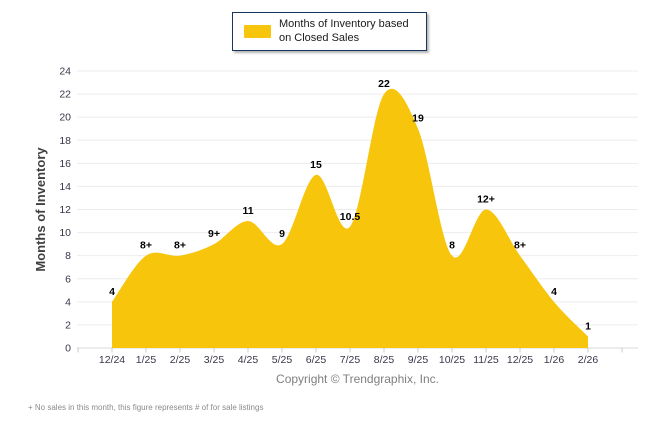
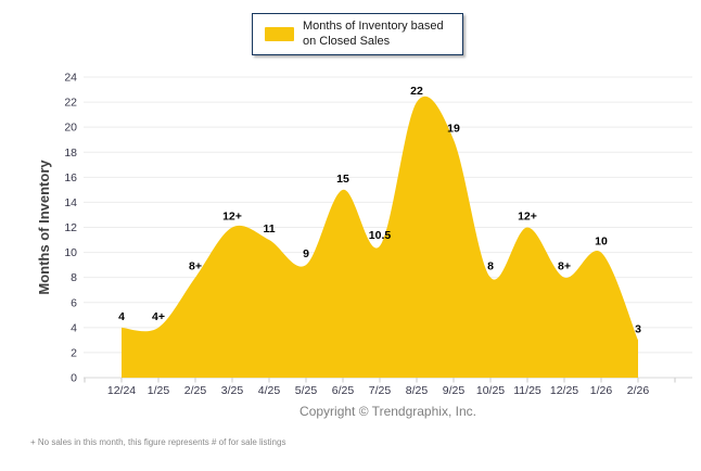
1/25: 8 -> 4
3/25: 9 -> 12
1/26: 4 -> 10
2/26: 1 -> 3
